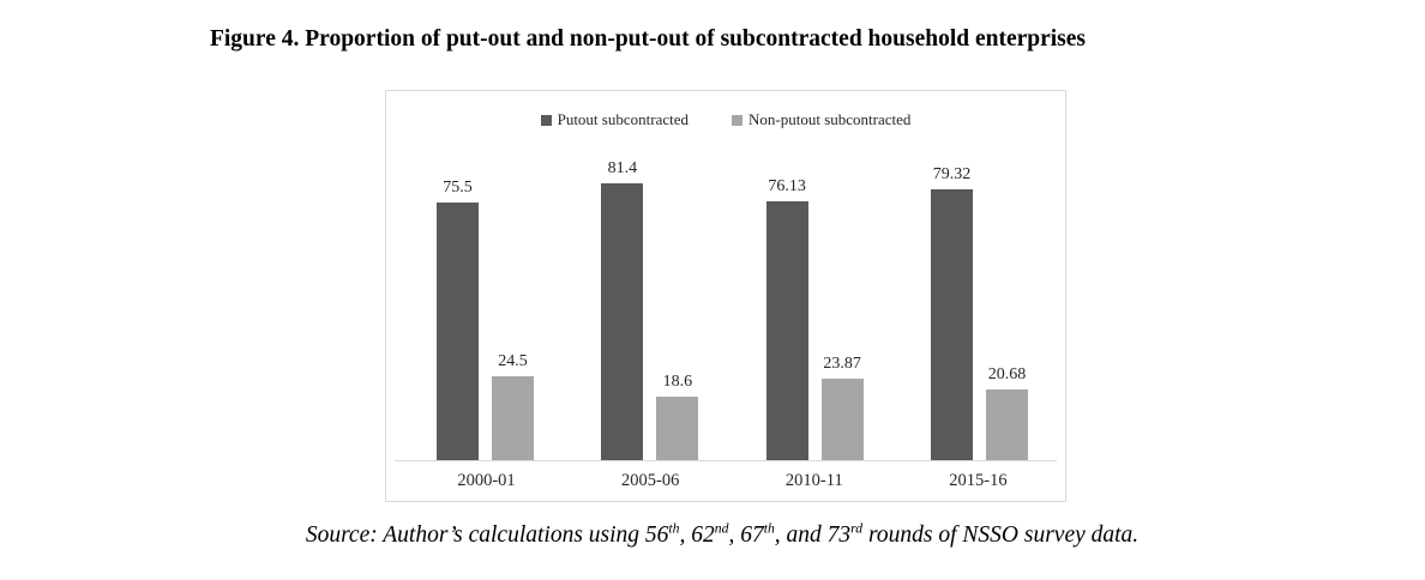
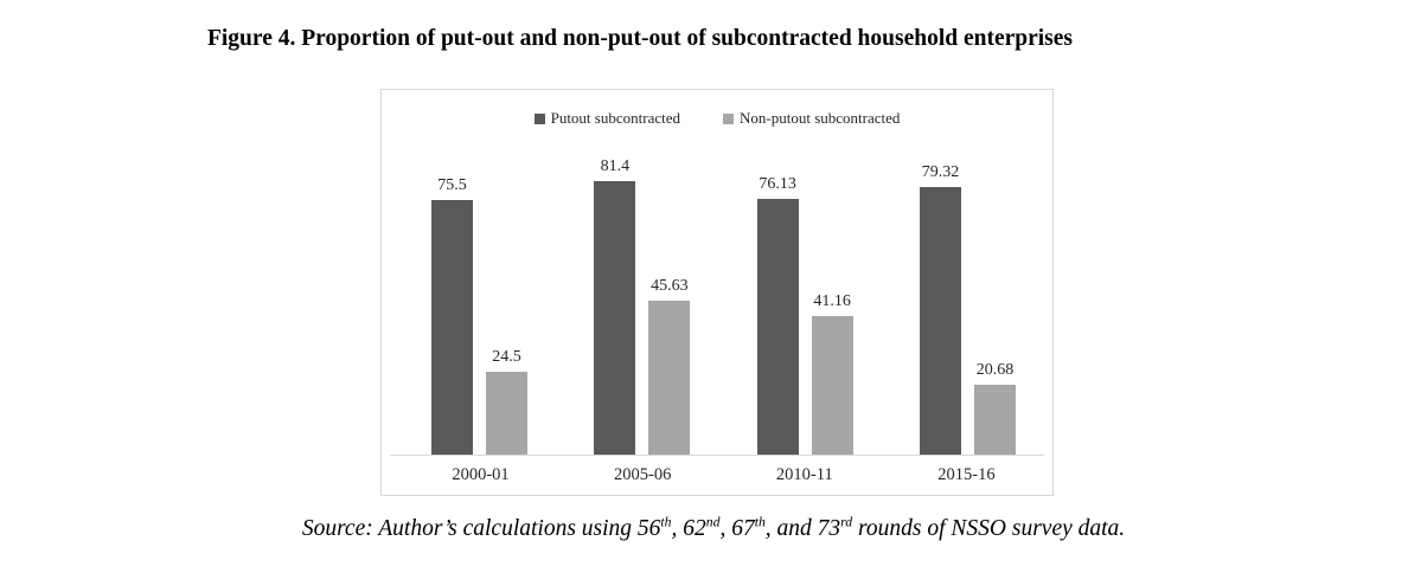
Non-putout subcontracted/2005-06: 18.6 -> 45.63
Non-putout subcontracted/2010-11: 23.87 -> 41.16
